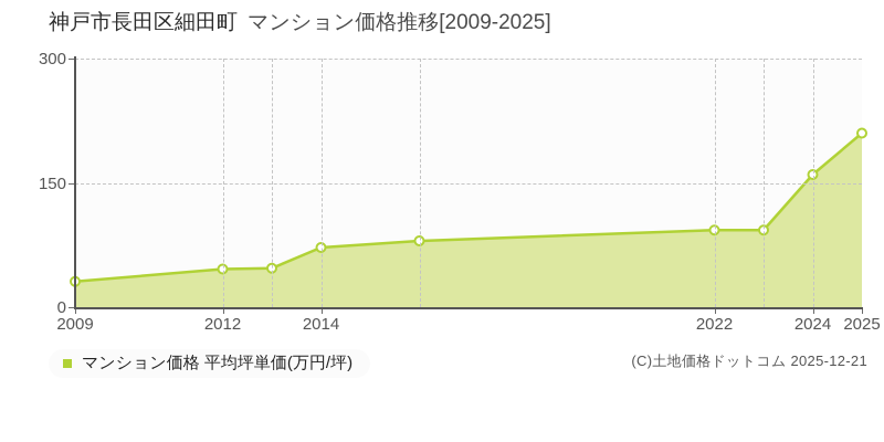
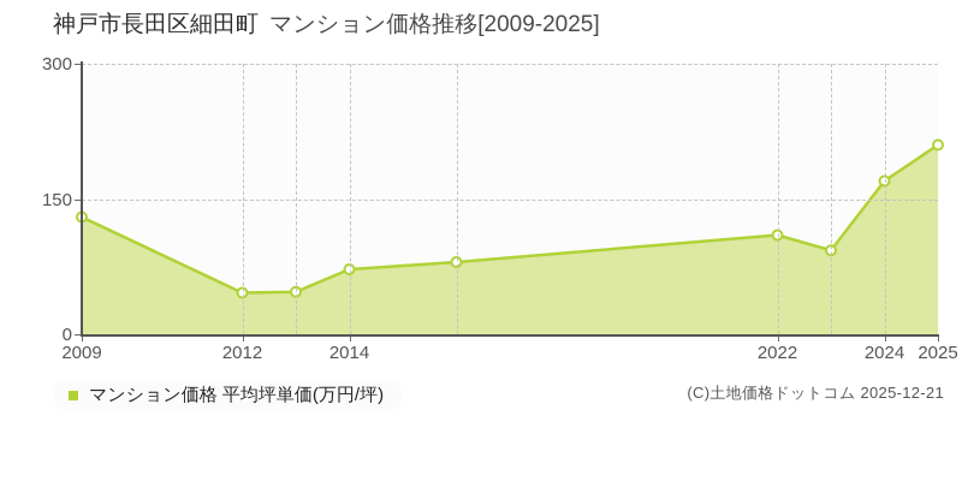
2009: 30 -> 130
2022: 90 -> 110
2024: 160 -> 170
